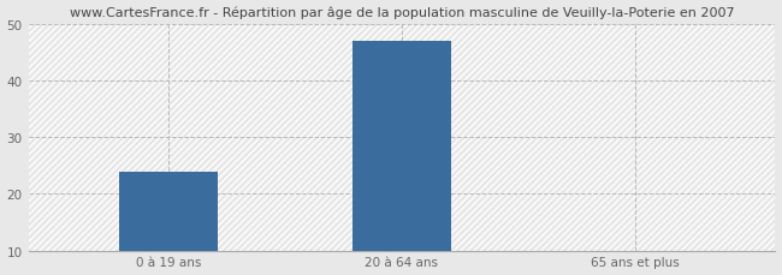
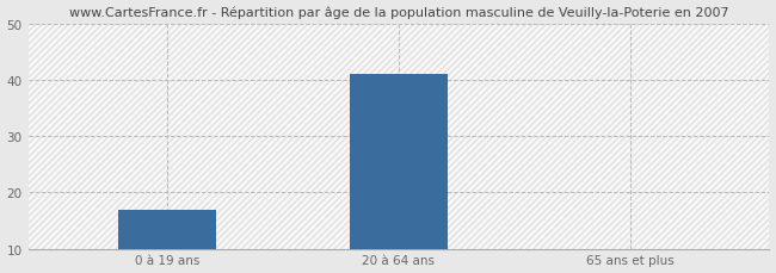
0 à 19 ans: 24 -> 17
20 à 64 ans: 47 -> 41
